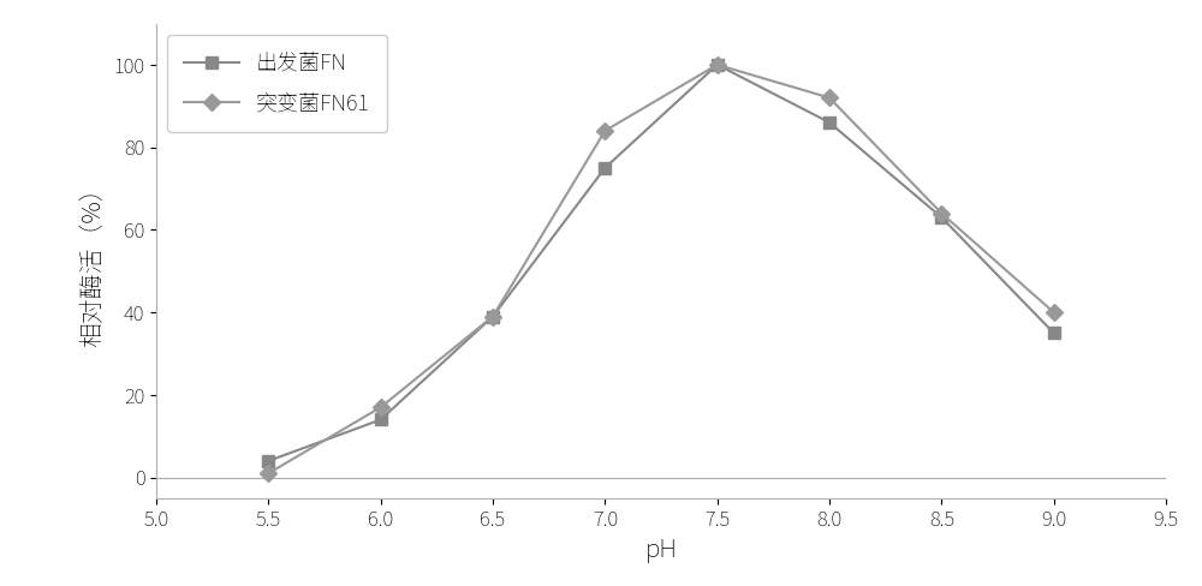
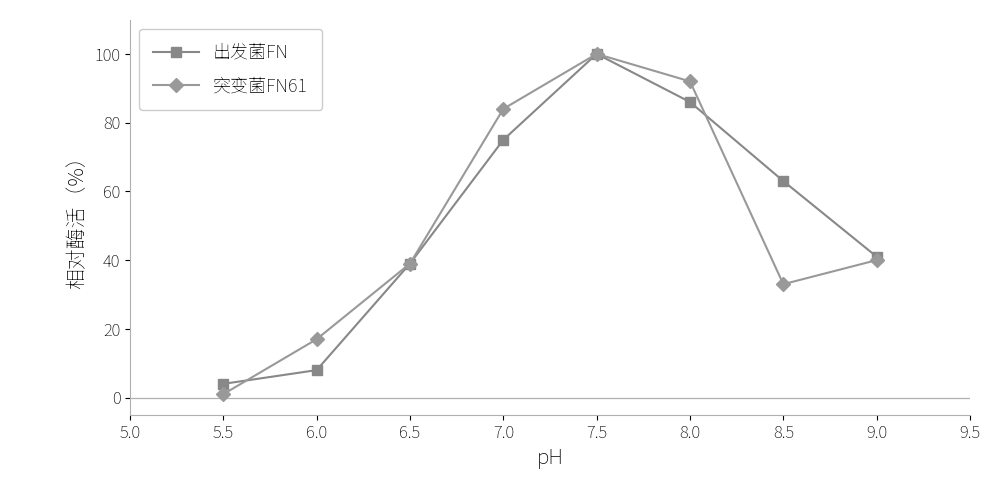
出发菌FN/6.0: 14 -> 8
突变菌FN61/8.5: 64 -> 33
出发菌FN/9.0: 35 -> 41
